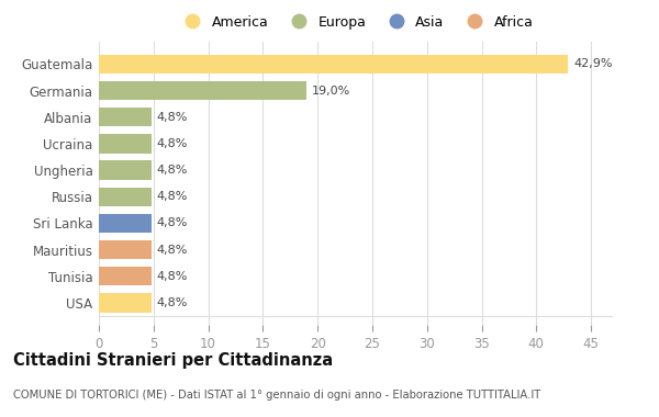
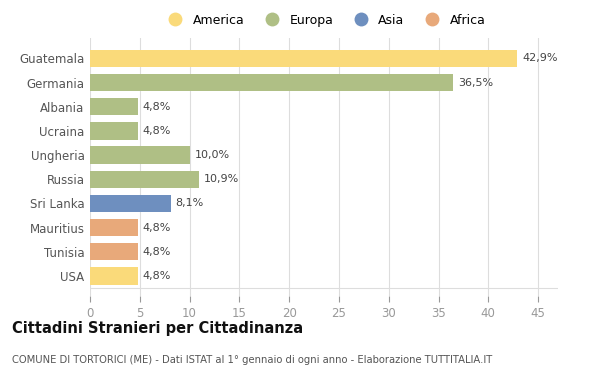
Germania: 19,0% -> 36,5%
Ungheria: 4,8% -> 10,0%
Russia: 4,8% -> 10,9%
Sri Lanka: 4,8% -> 8,1%
